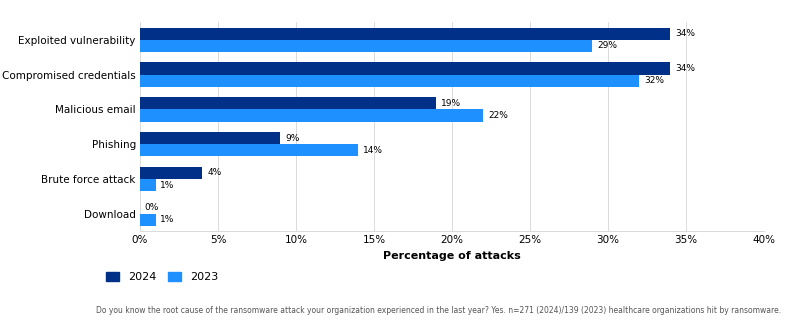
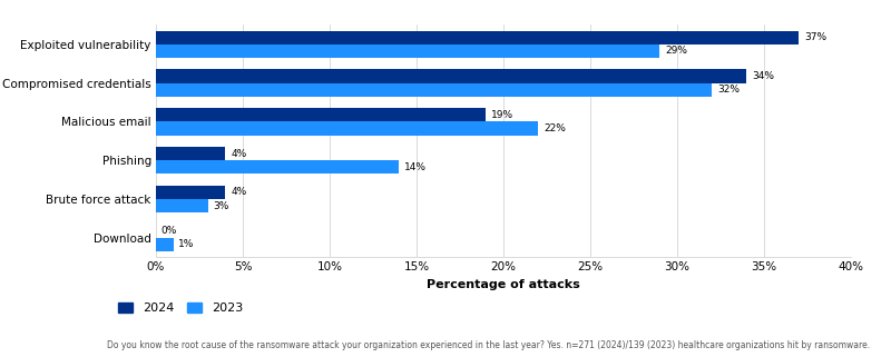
2024/Exploited vulnerability: 34% -> 37%
2024/Phishing: 9% -> 4%
2023/Brute force attack: 1% -> 3%
